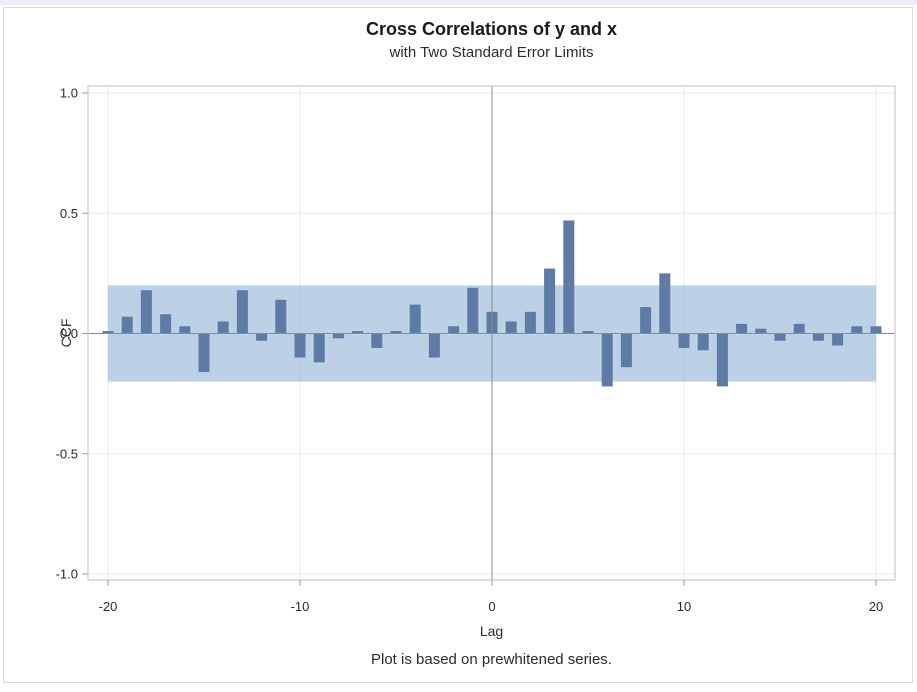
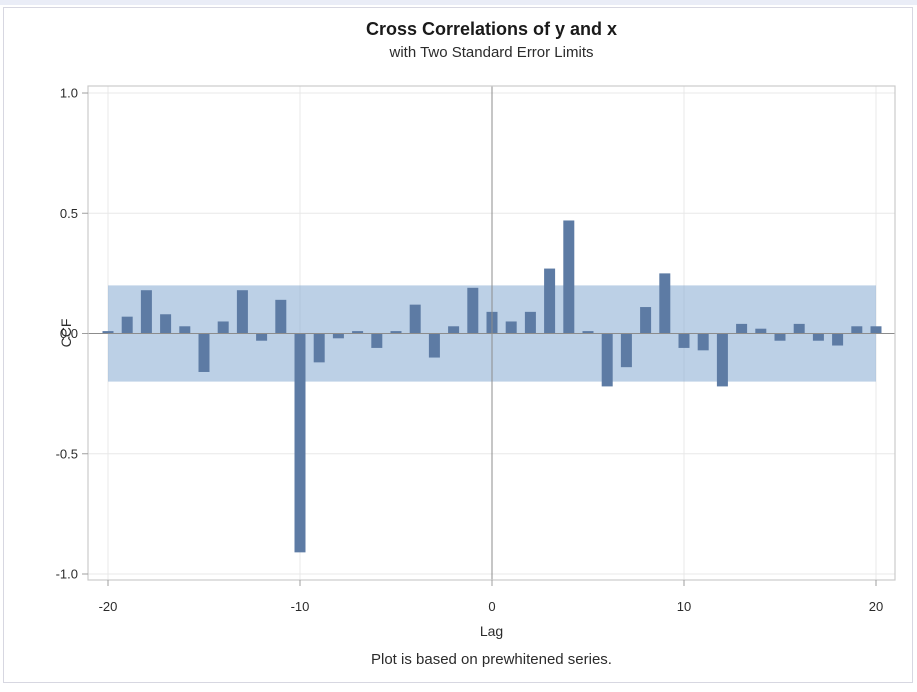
-10: -0.10 -> -0.91
